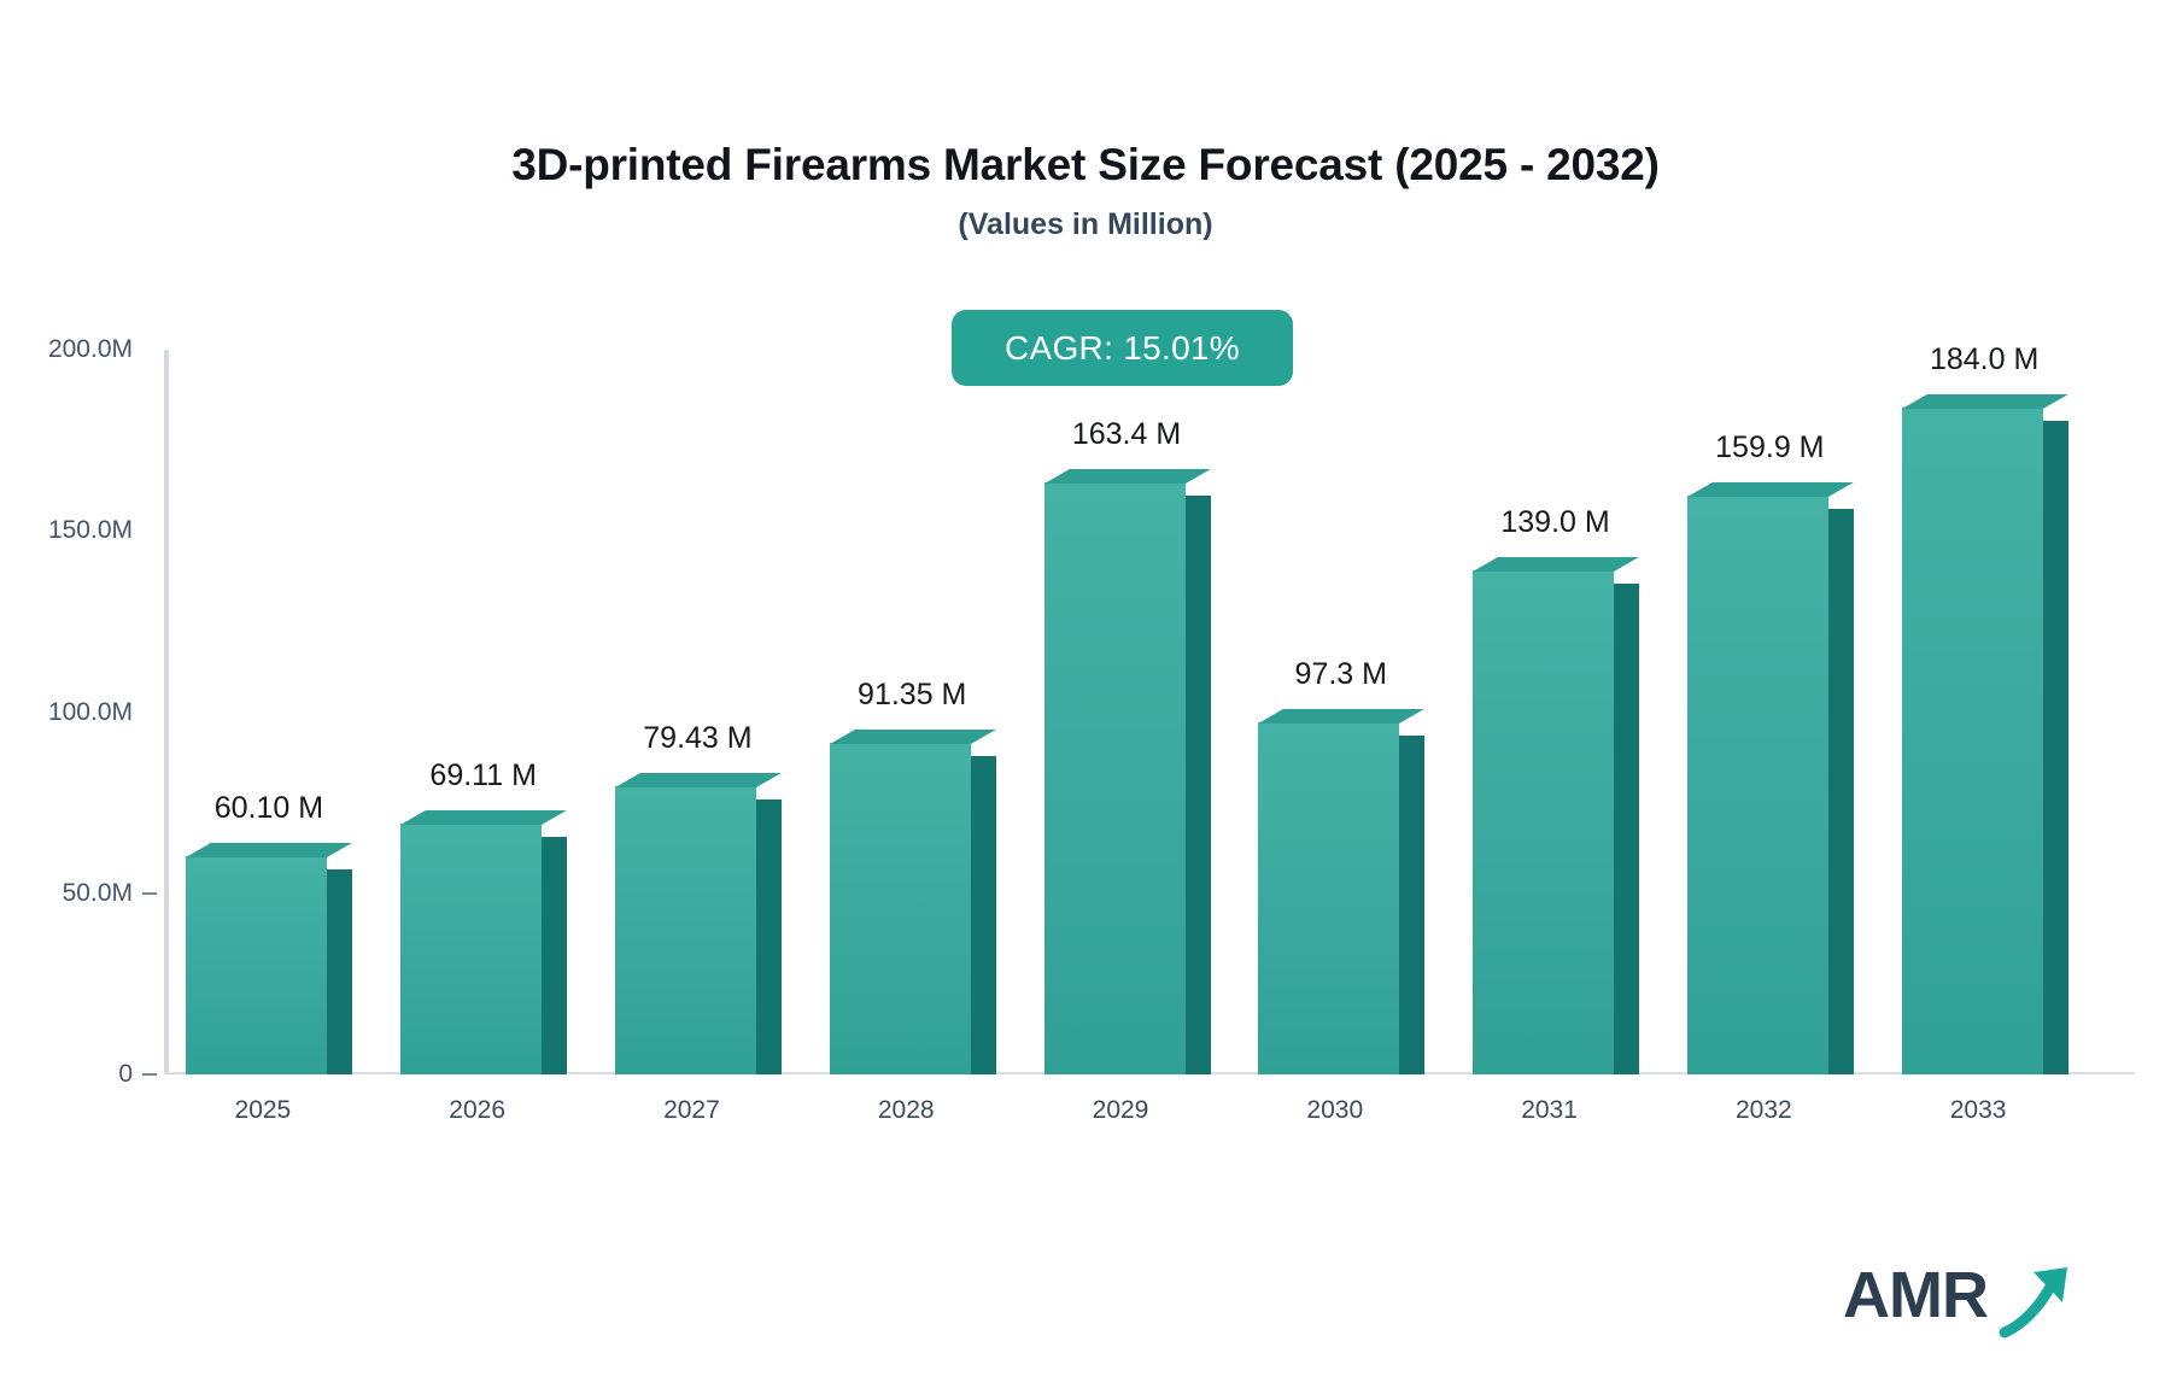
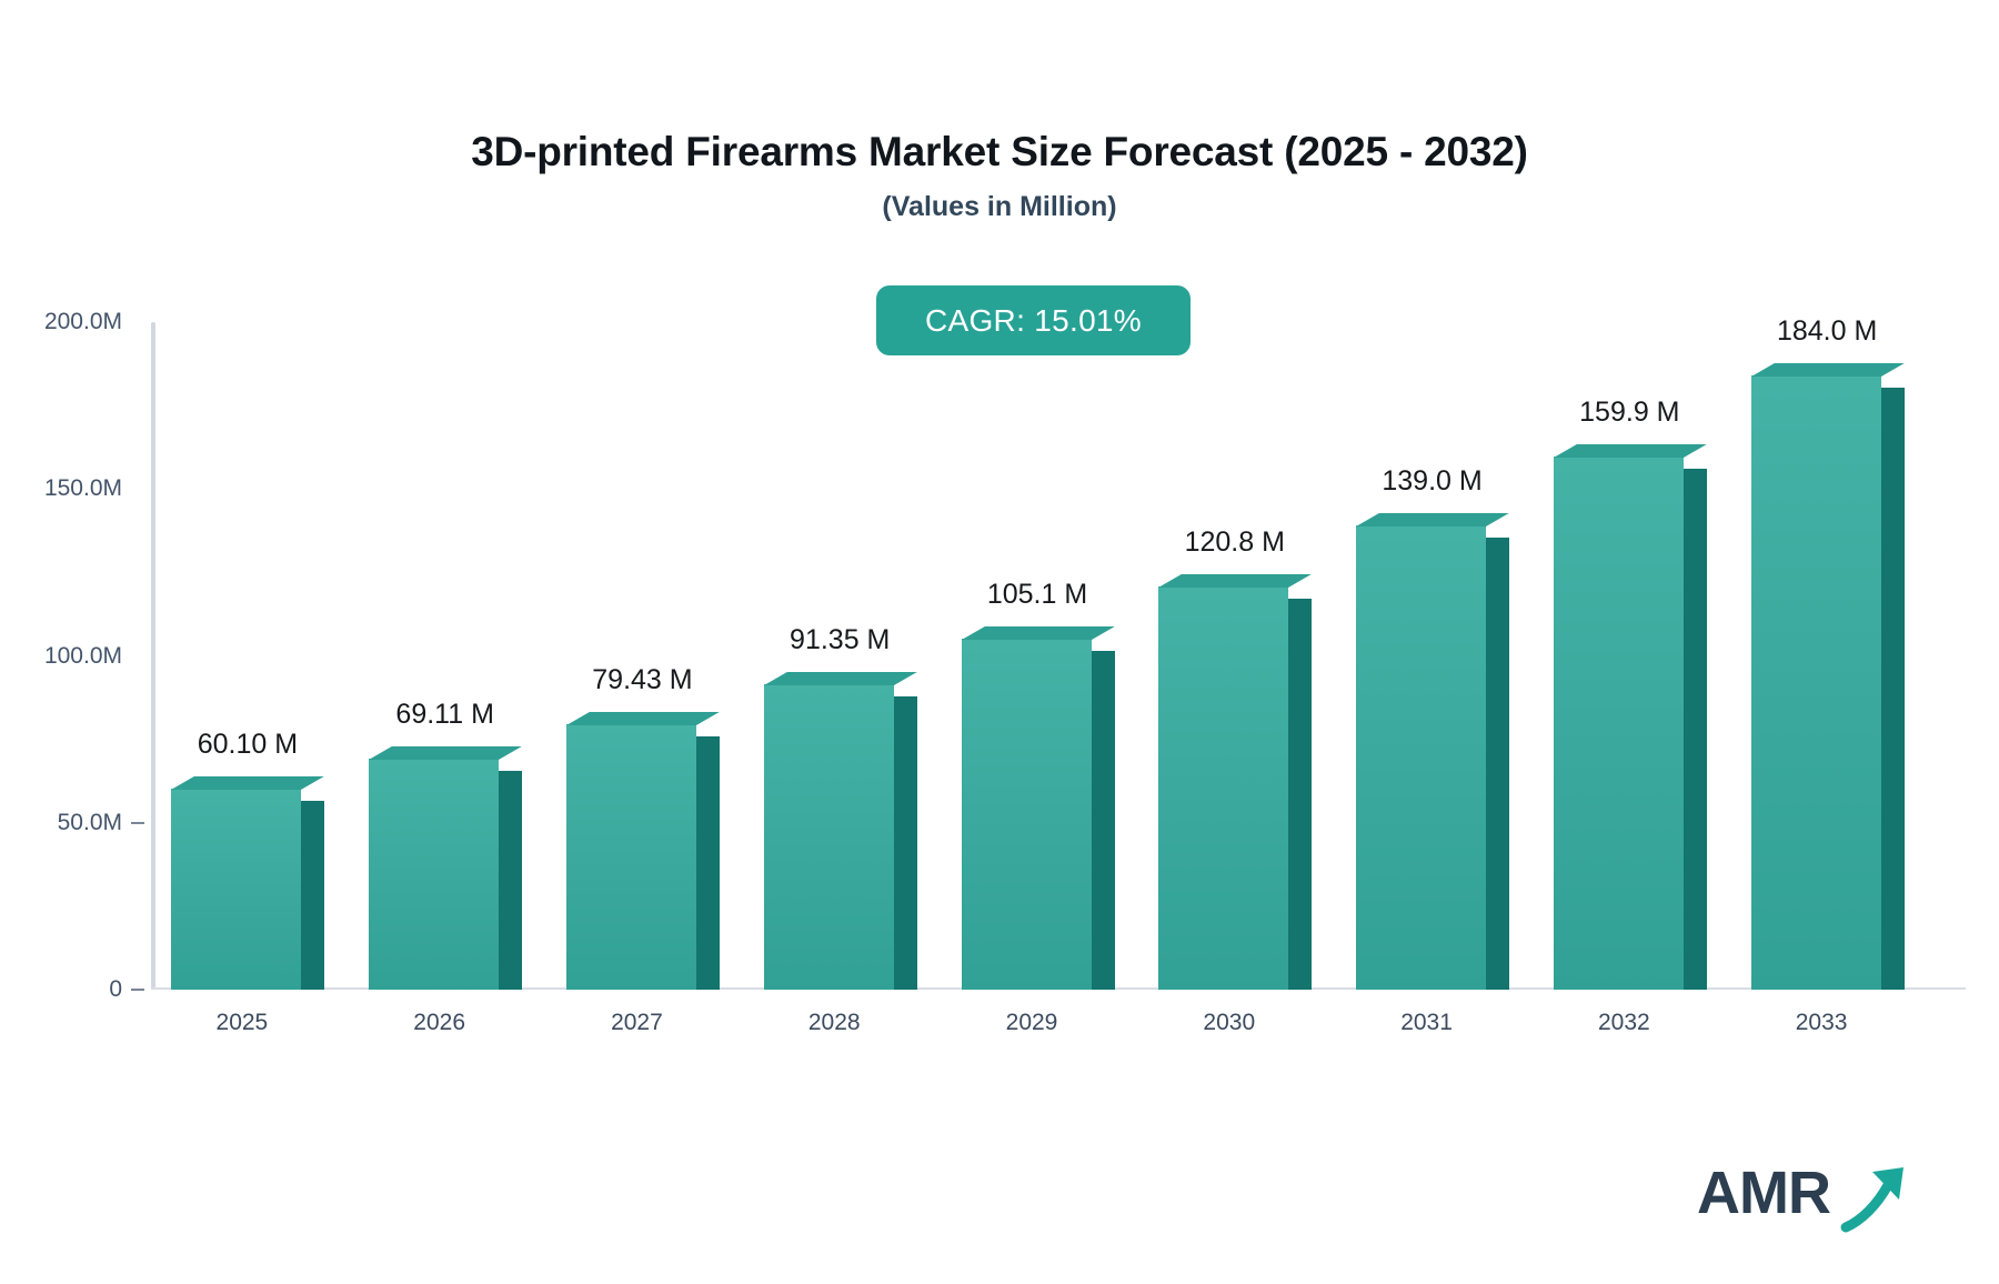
2029: 163.4 -> 105.1
2030: 97.3 -> 120.8
